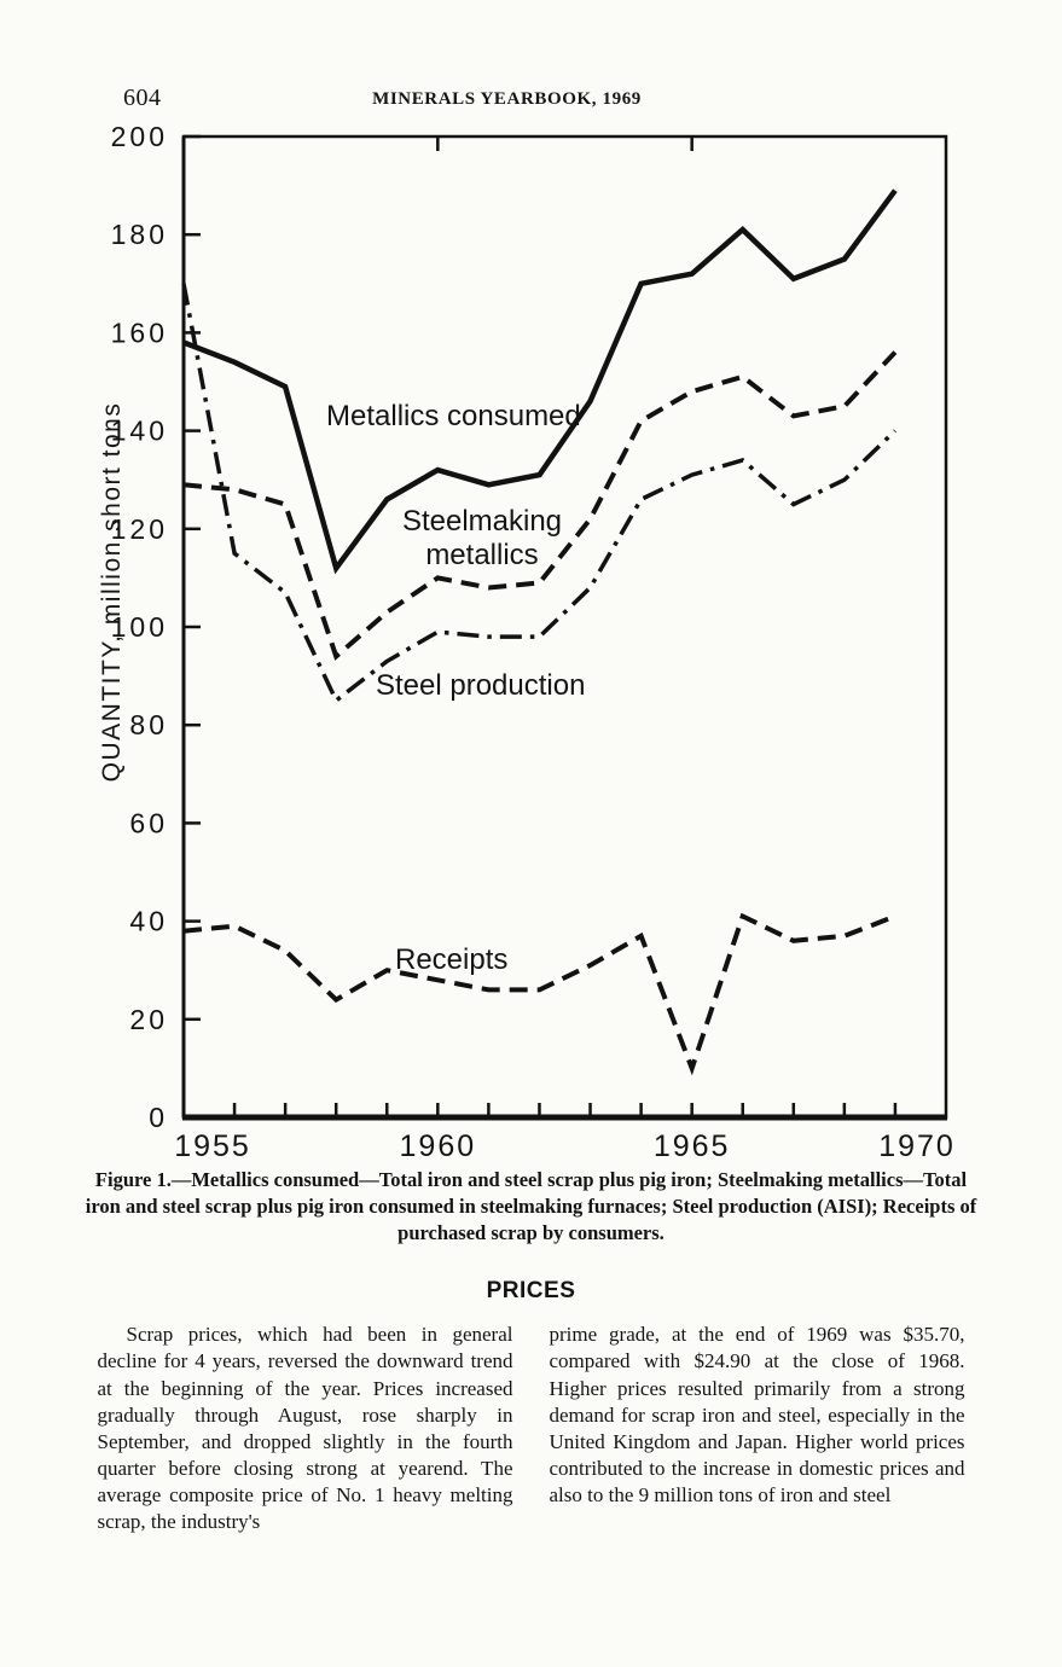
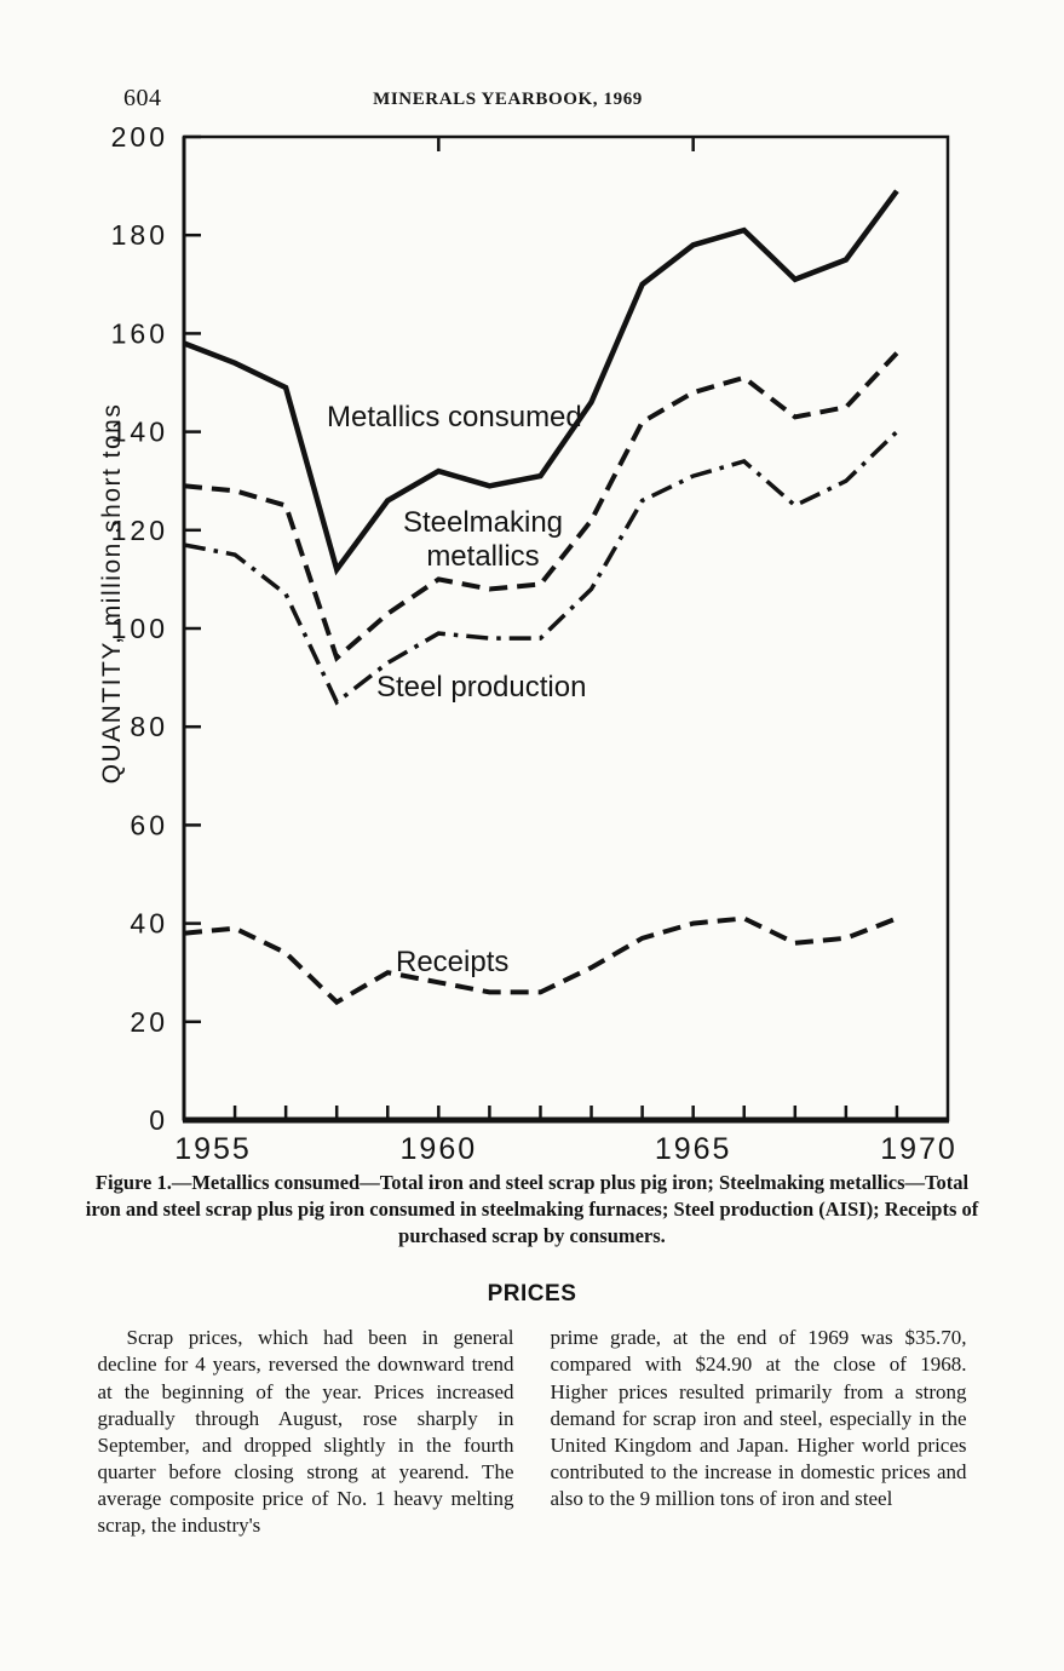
Steel production/1955: 170 -> 117
Metallics consumed/1965: 172 -> 178
Receipts/1965: 10 -> 40
